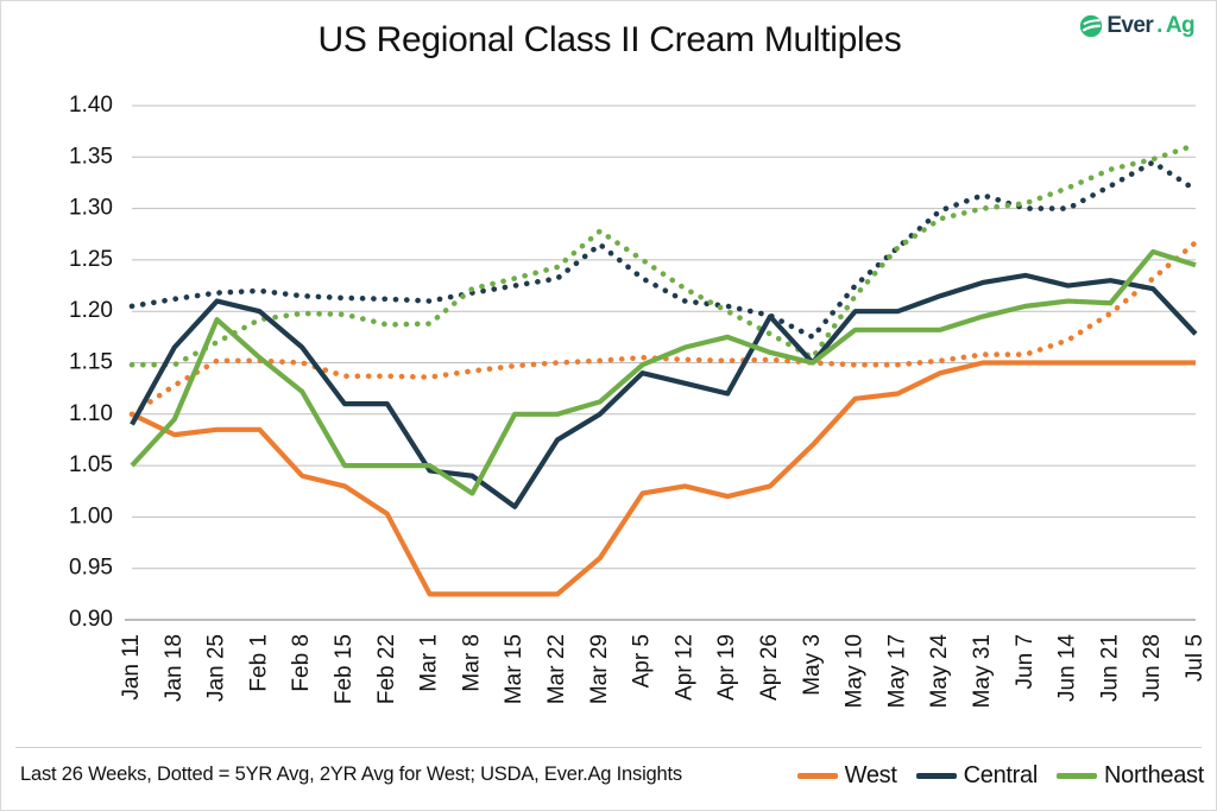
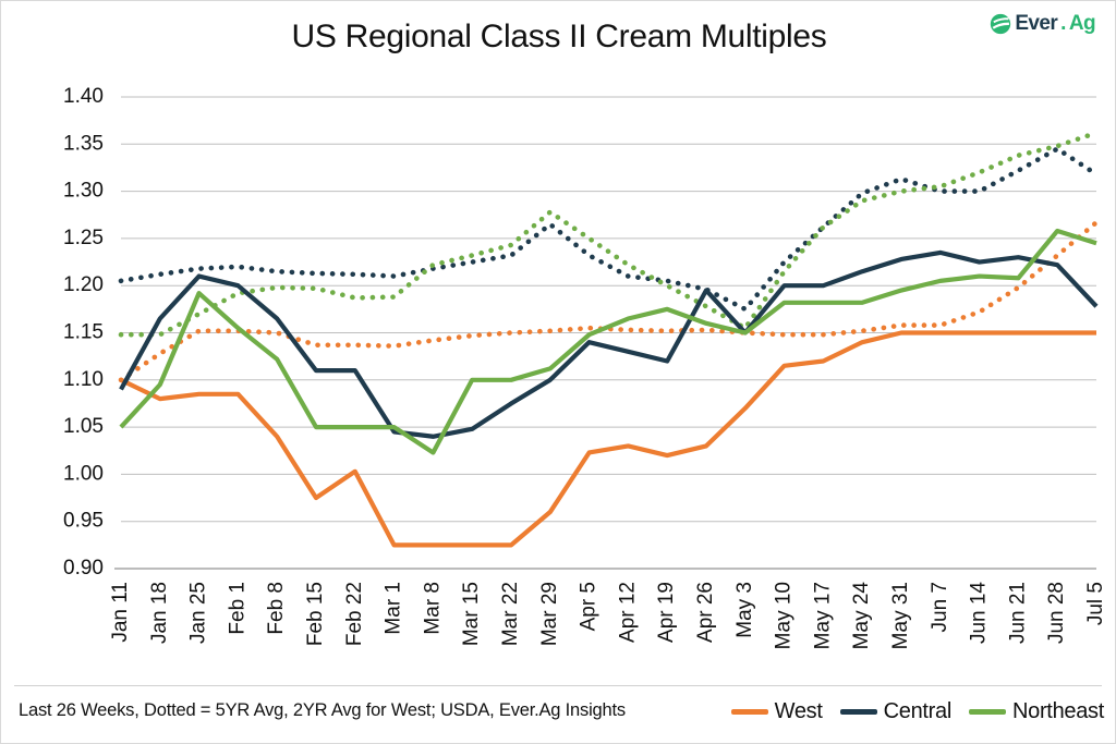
West/Feb 15: 1.03 -> 0.97
Central/Mar 15: 1.01 -> 1.05
